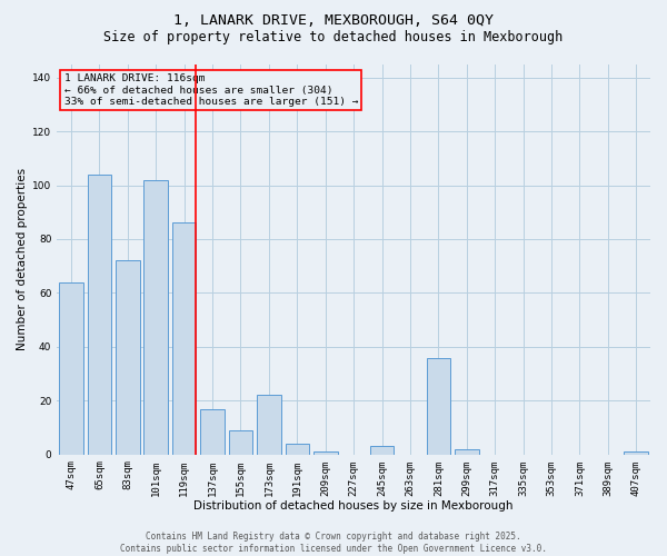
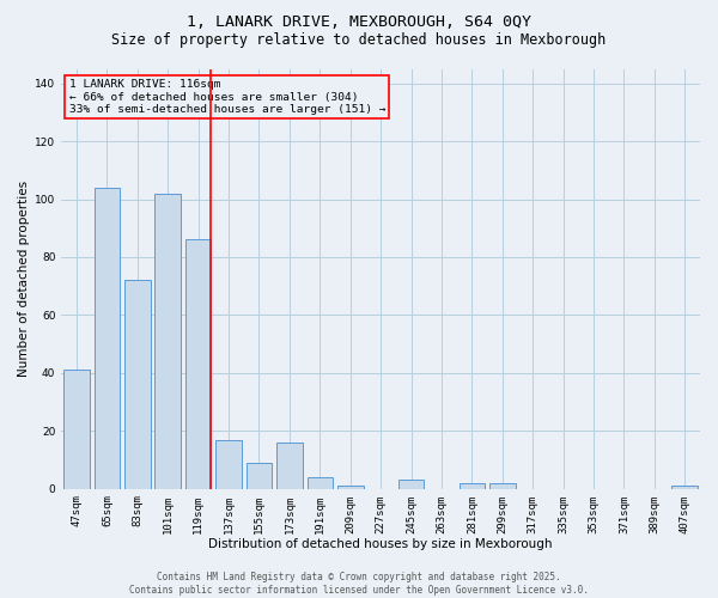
47sqm: 64 -> 41
173sqm: 22 -> 16
281sqm: 36 -> 2
